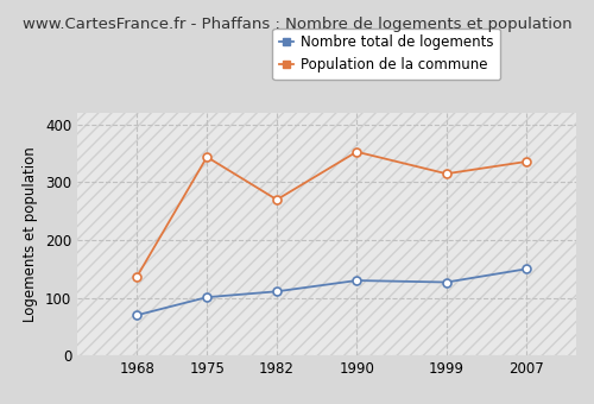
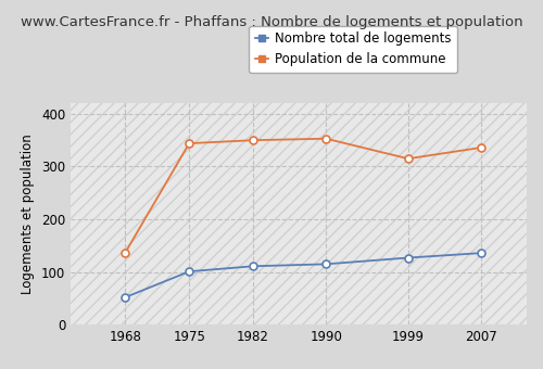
Nombre total de logements/1968: 70 -> 52
Population de la commune/1982: 270 -> 350
Nombre total de logements/1990: 130 -> 115
Nombre total de logements/2007: 150 -> 136
